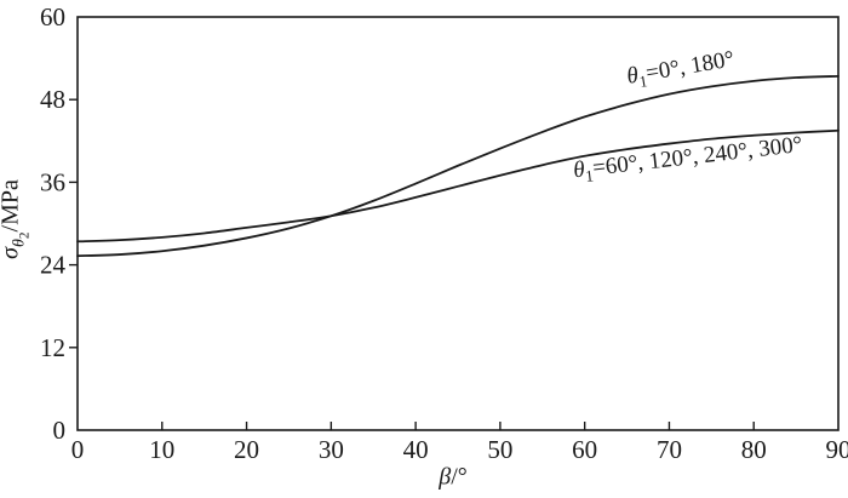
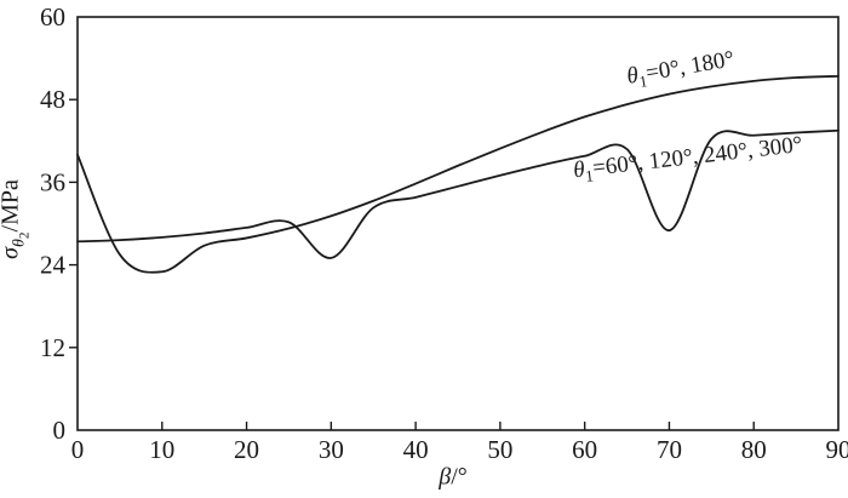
θ1=0°, 180°/0: 25 -> 40
θ1=0°, 180°/10: 26 -> 23
θ1=60°, 120°, 240°, 300°/30: 31 -> 25
θ1=60°, 120°, 240°, 300°/70: 42 -> 29
